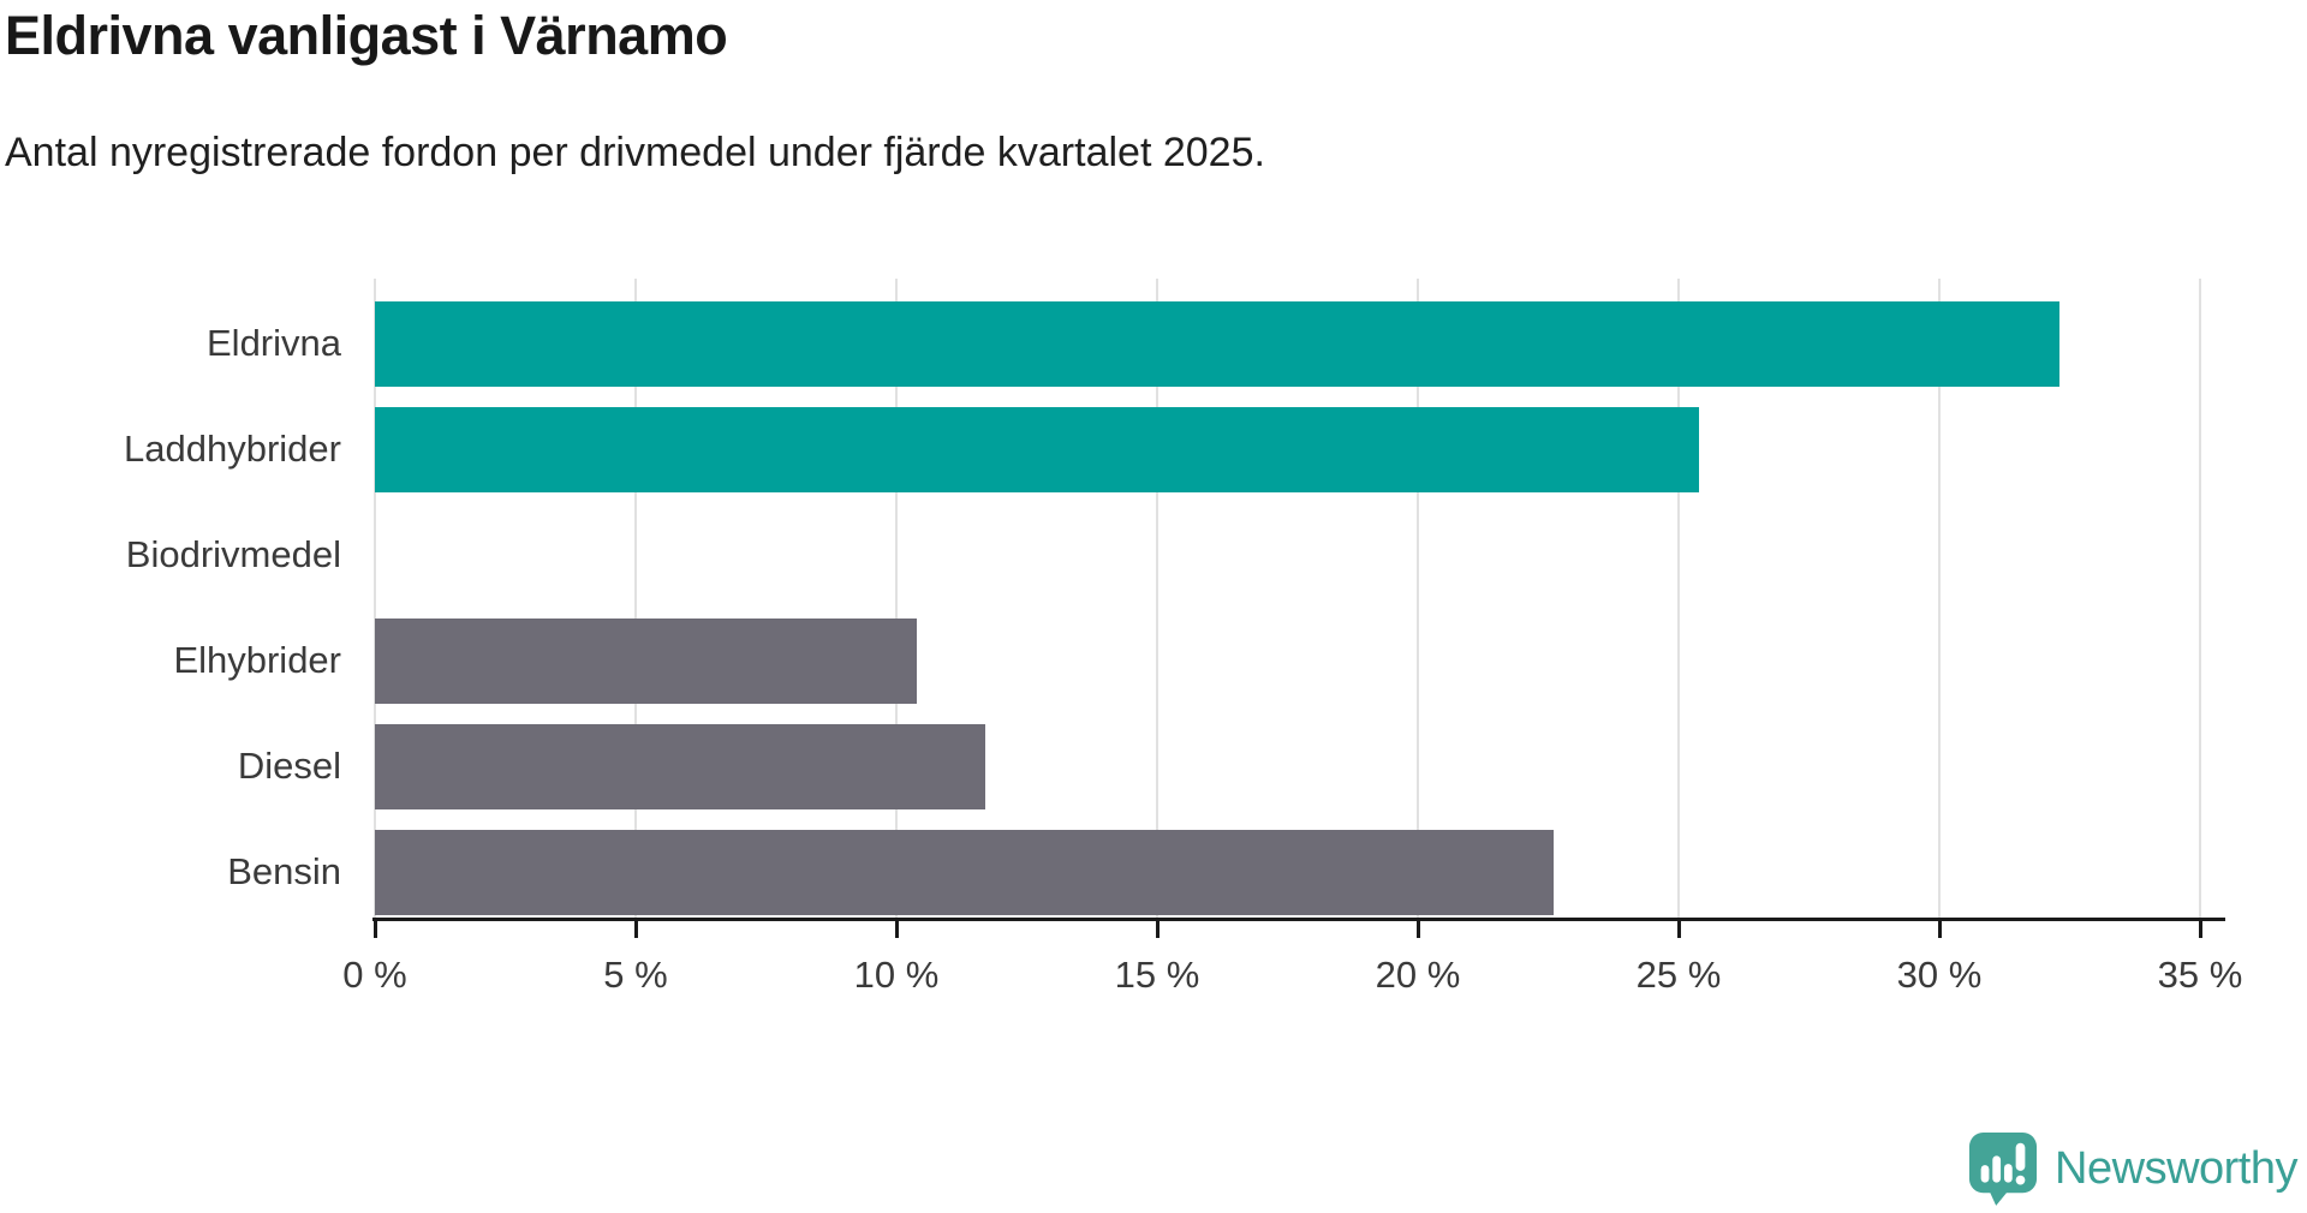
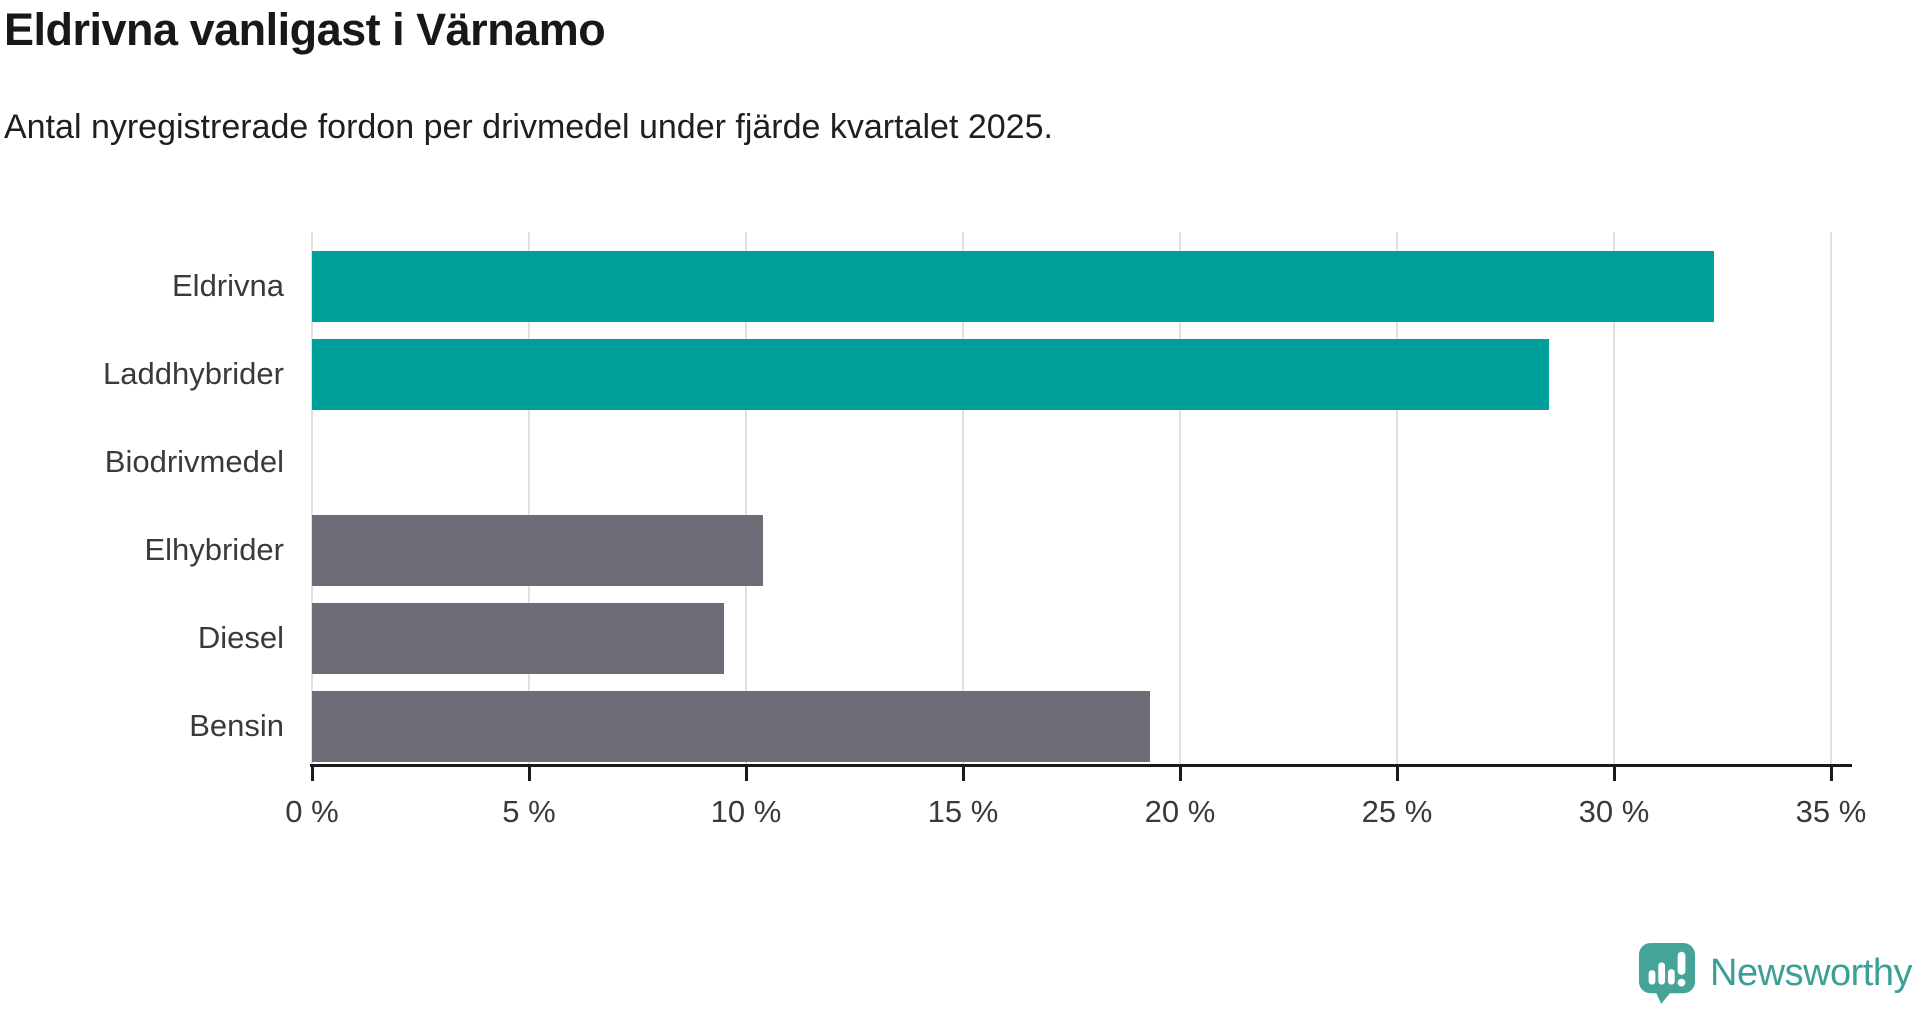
Laddhybrider: 25.4% -> 28.5%
Diesel: 11.7% -> 9.5%
Bensin: 22.6% -> 19.3%
